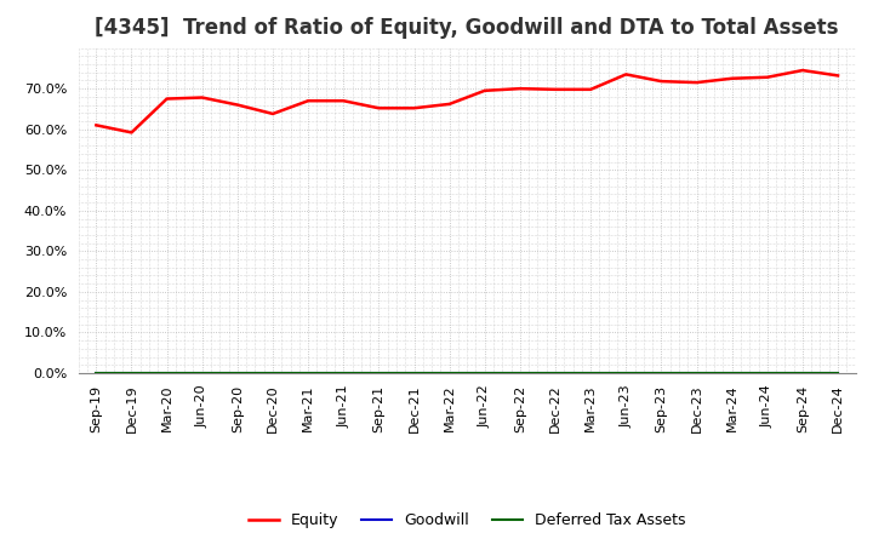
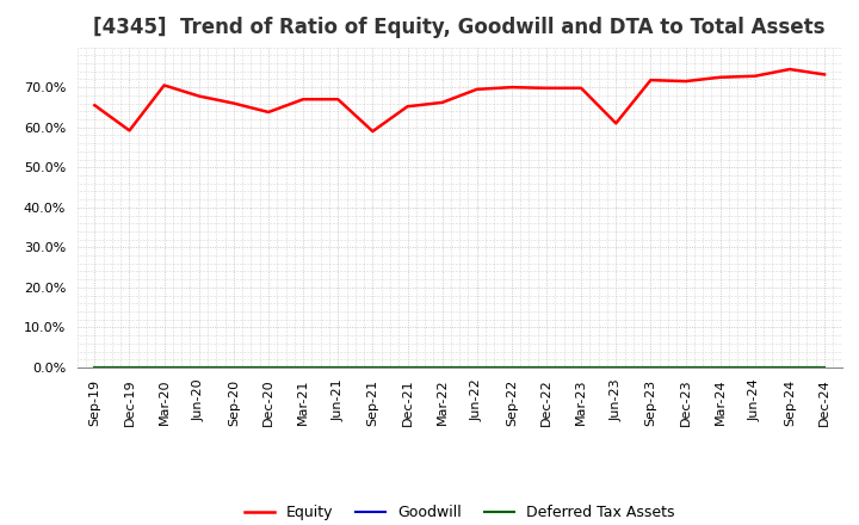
Equity/Sep-19: 61.0% -> 65.5%
Equity/Mar-20: 67.5% -> 70.5%
Equity/Sep-21: 65.2% -> 59.0%
Equity/Jun-23: 73.5% -> 61.0%
